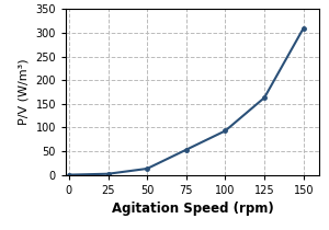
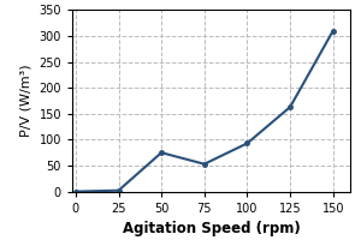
50: 13 -> 75
